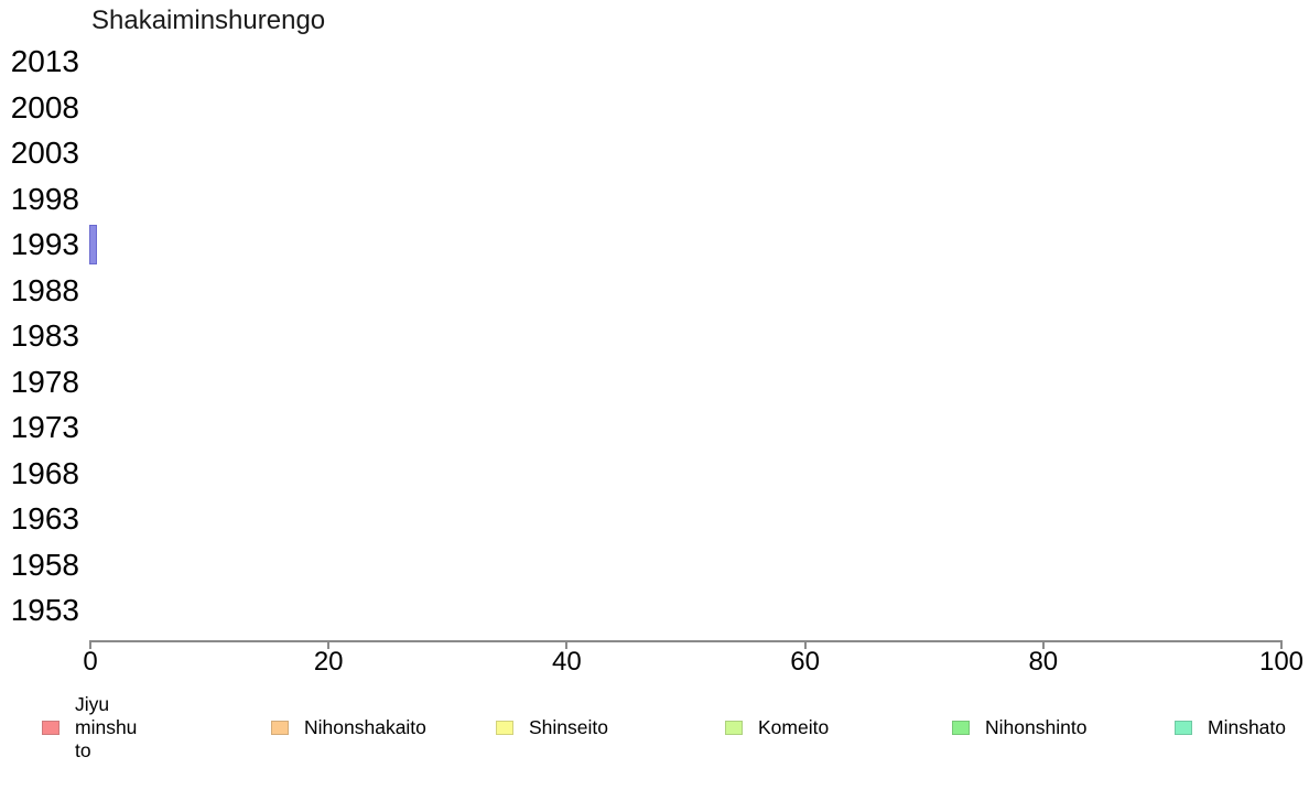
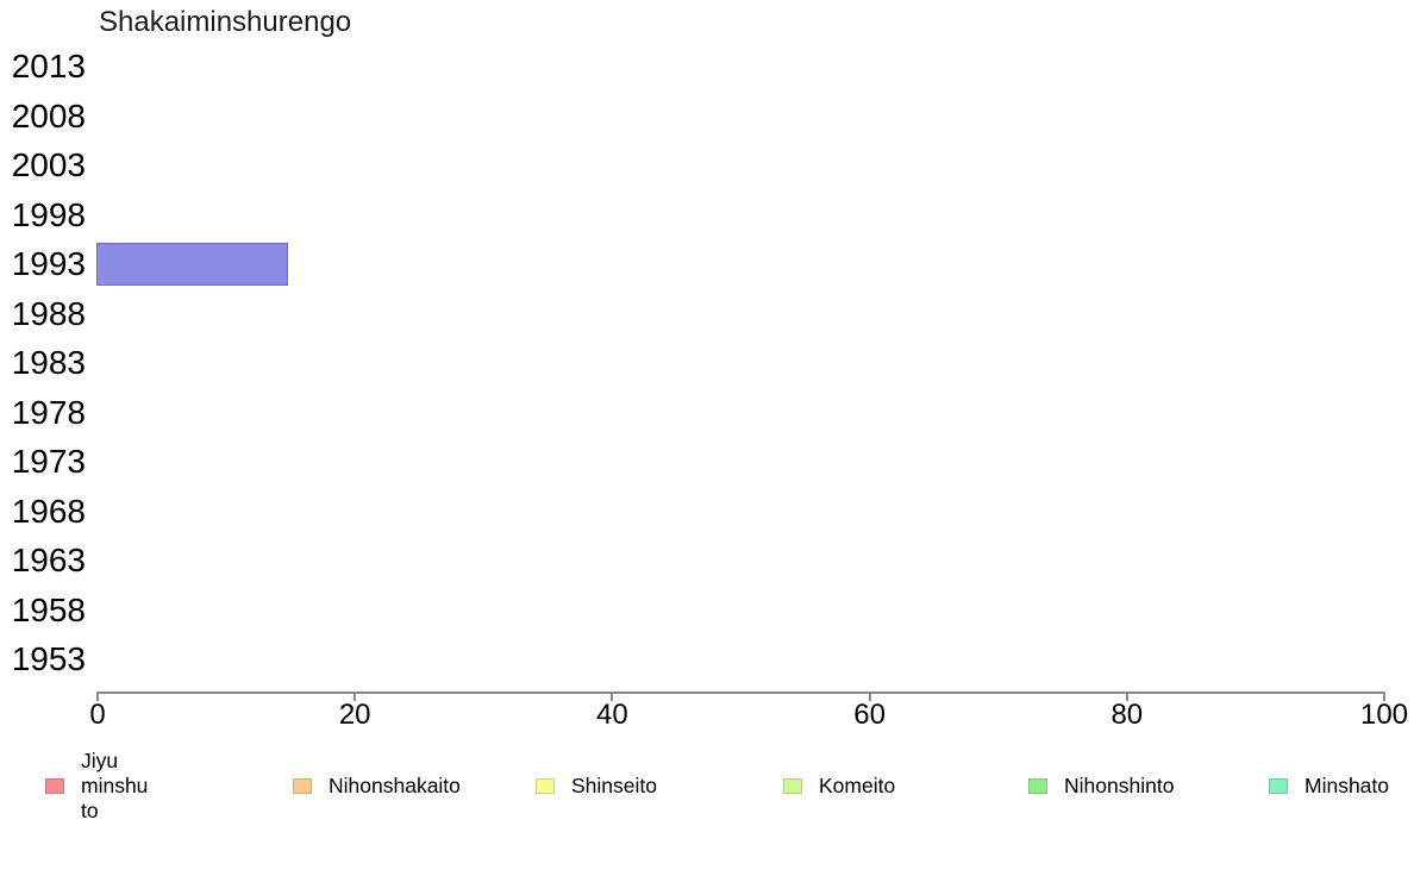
1993: 0.7 -> 14.9
